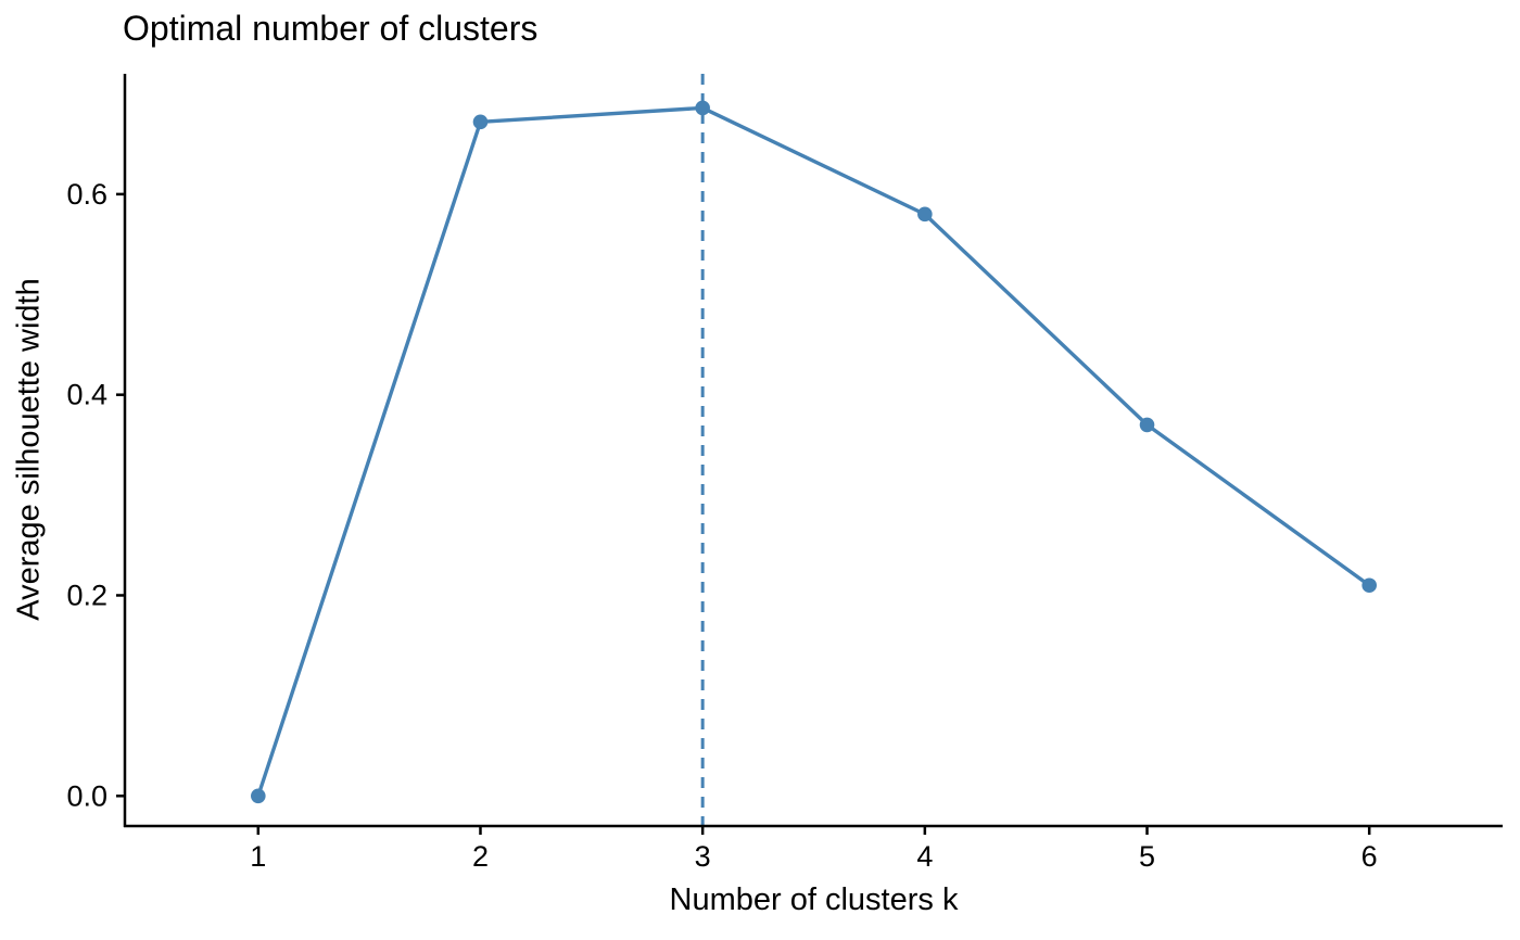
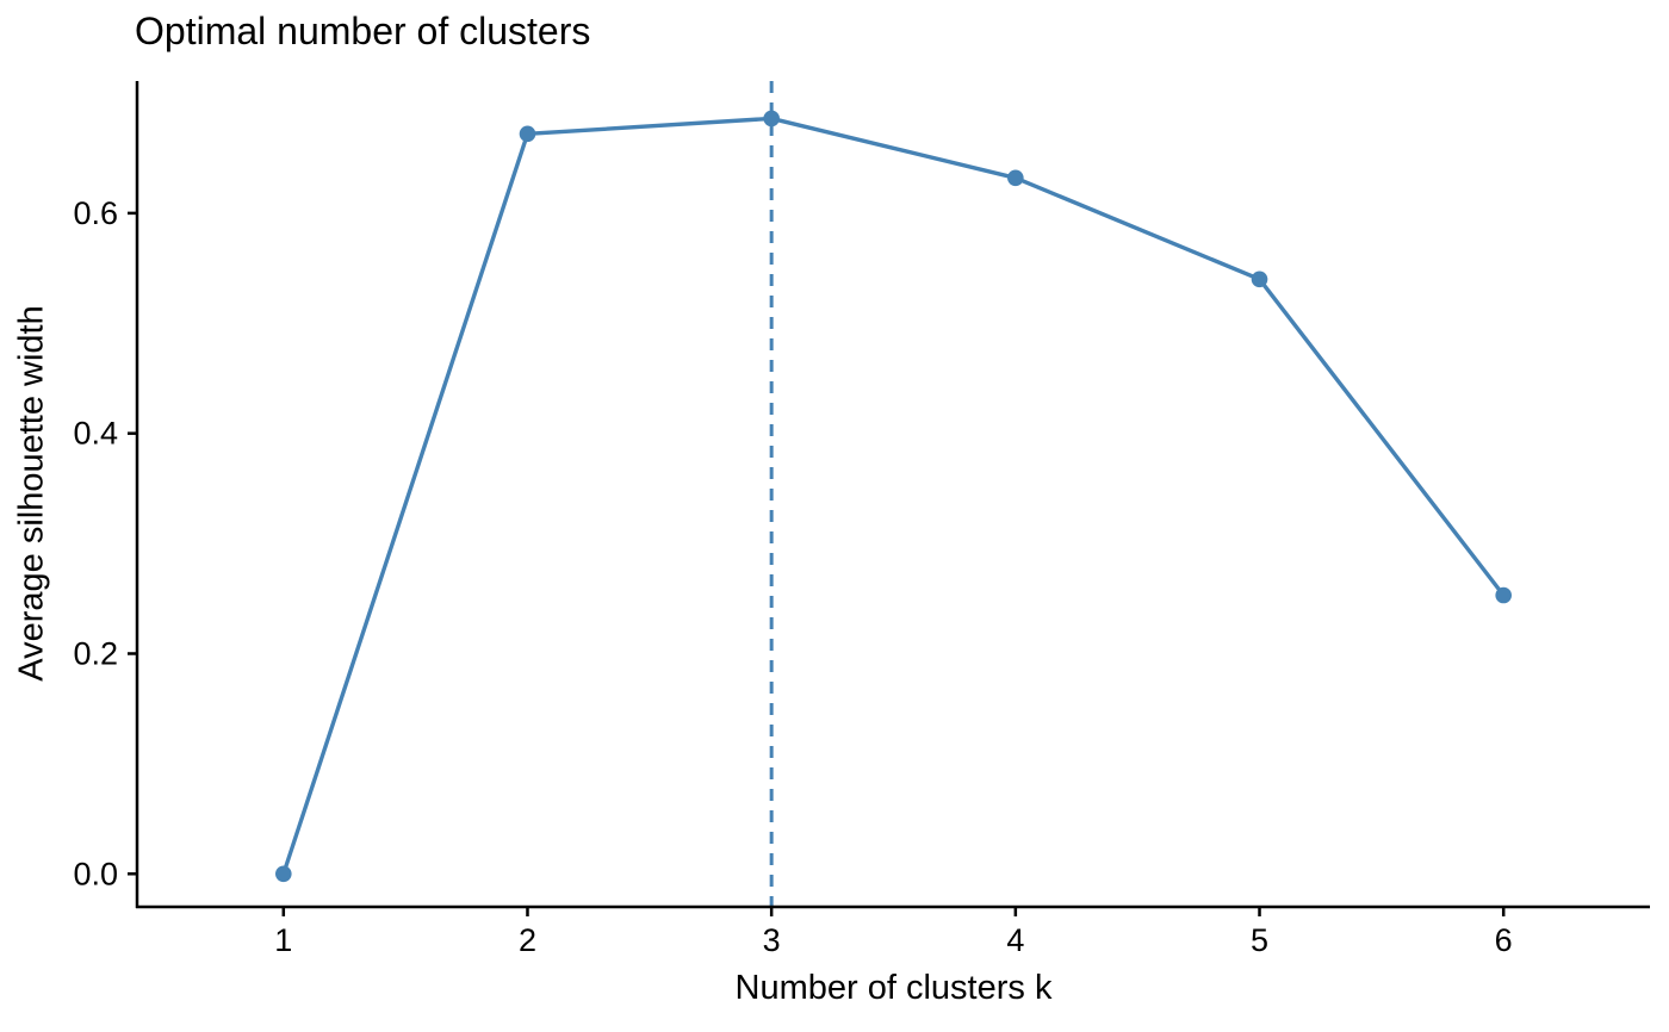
4: 0.58 -> 0.63
5: 0.37 -> 0.54
6: 0.21 -> 0.25
